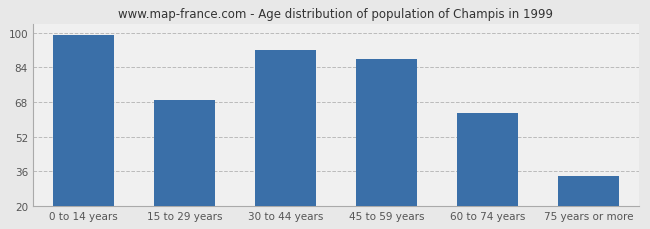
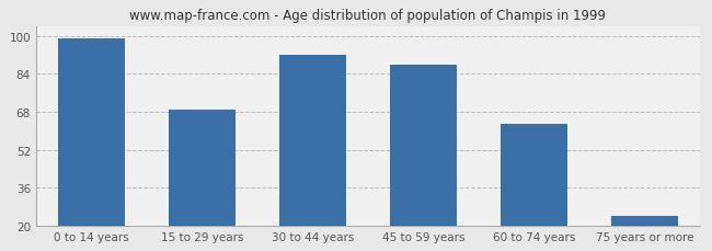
75 years or more: 34 -> 24
